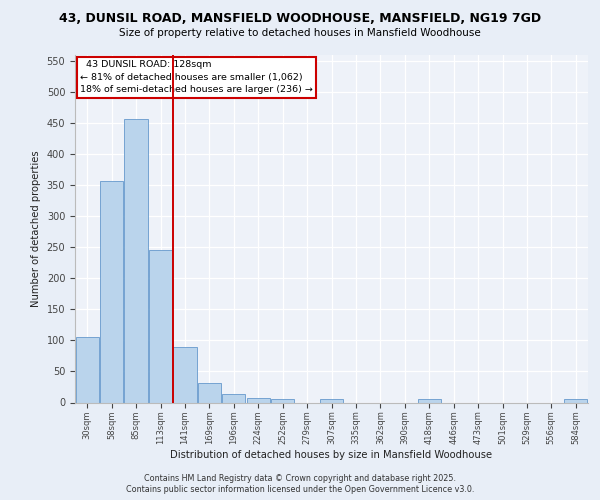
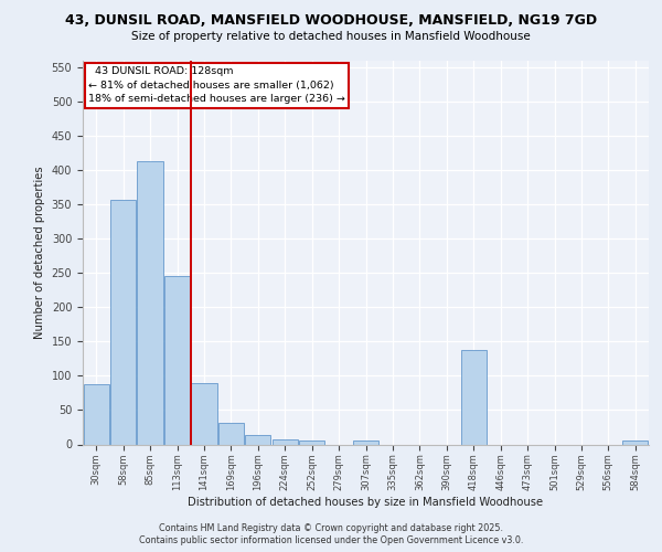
30sqm: 105 -> 88
85sqm: 457 -> 414
418sqm: 5 -> 138
